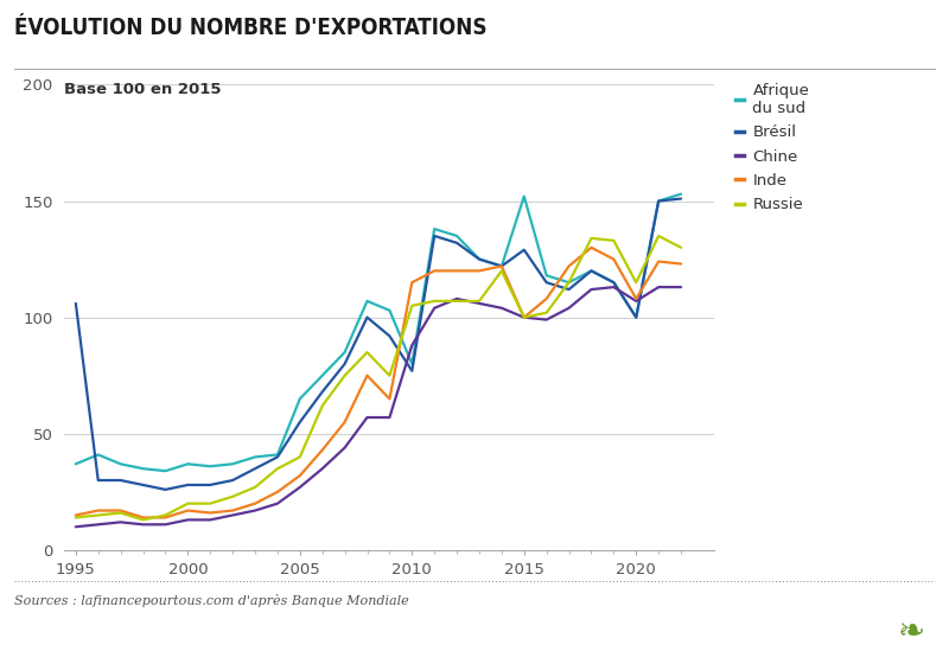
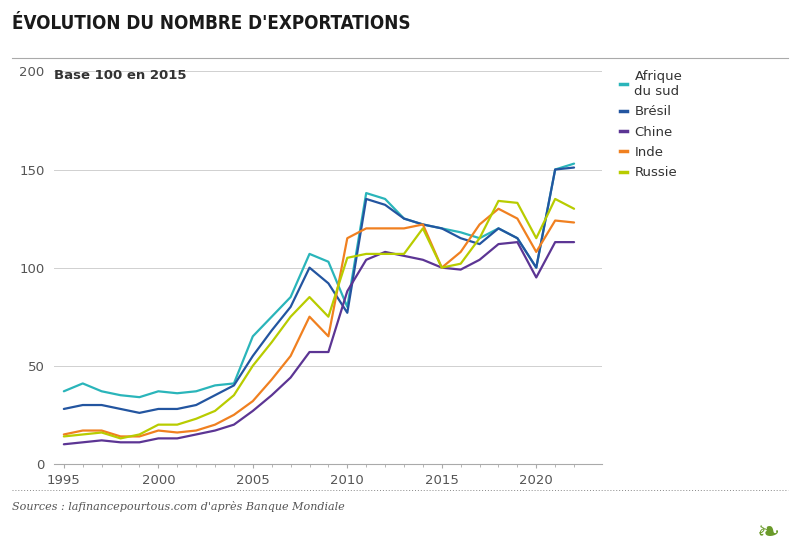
Brésil/1995: 106 -> 28
Russie/2005: 40 -> 50
Afrique du sud/2015: 152 -> 120
Brésil/2015: 129 -> 120
Chine/2020: 107 -> 95
